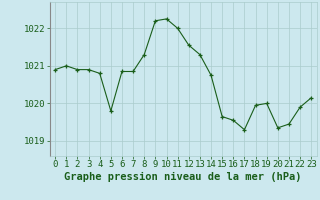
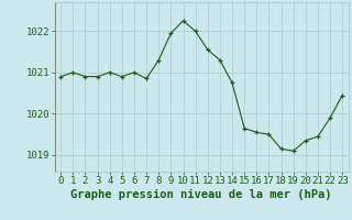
4: 1020.80 -> 1021.00
5: 1019.80 -> 1020.90
6: 1020.85 -> 1021.00
9: 1022.20 -> 1021.95
17: 1019.30 -> 1019.50
18: 1019.95 -> 1019.15
19: 1020.00 -> 1019.10
23: 1020.15 -> 1020.45
